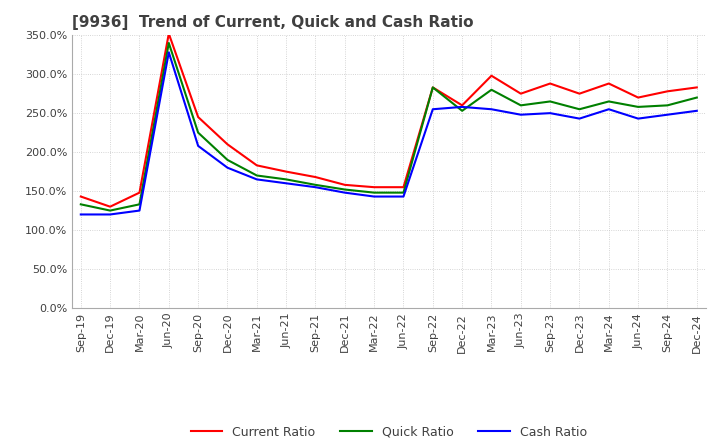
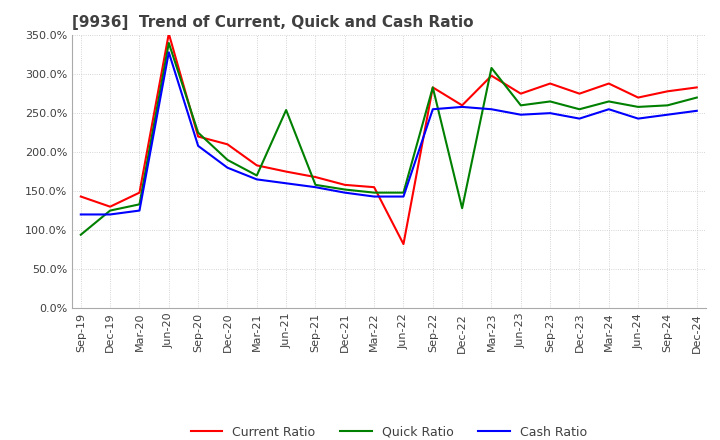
Quick Ratio/Sep-19: 133% -> 94%
Current Ratio/Sep-20: 245% -> 220%
Quick Ratio/Jun-21: 165% -> 254%
Current Ratio/Jun-22: 155% -> 82%
Quick Ratio/Dec-22: 253% -> 128%
Quick Ratio/Mar-23: 280% -> 308%
